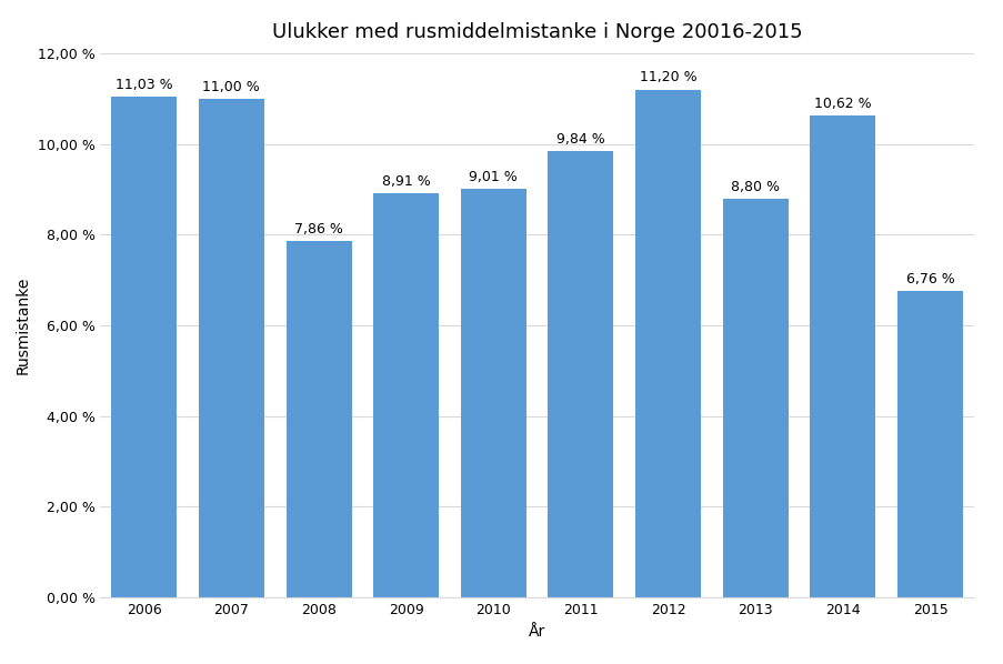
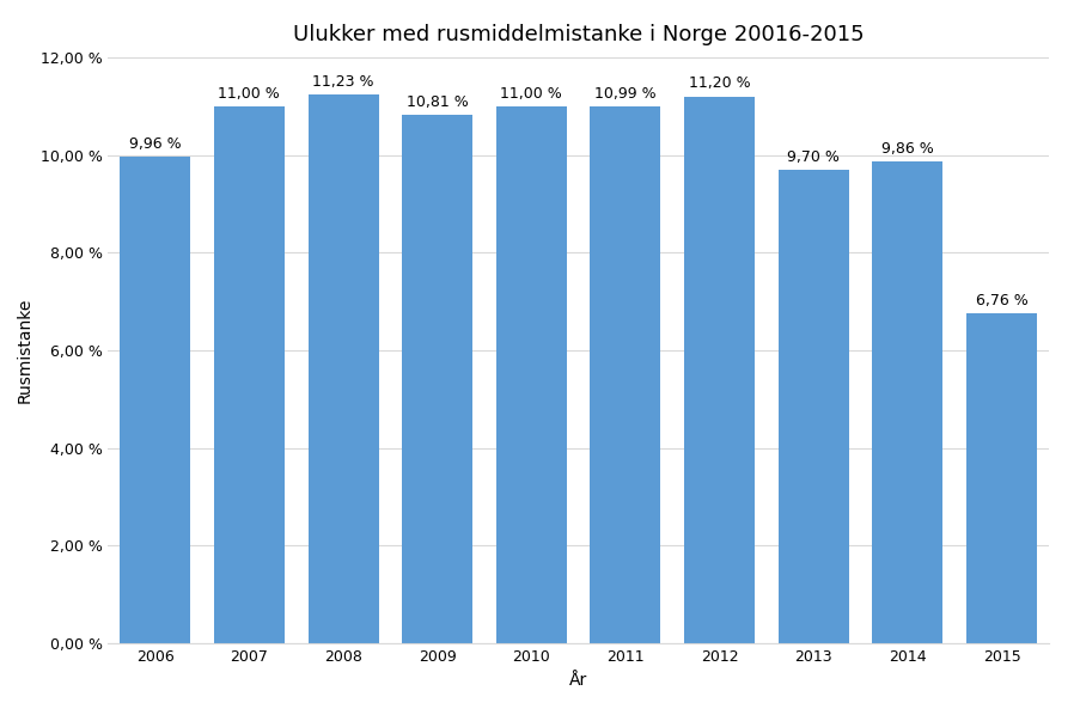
2006: 11,03 -> 9,96
2008: 7,86 -> 11,23
2009: 8,91 -> 10,81
2010: 9,01 -> 11,00
2011: 9,84 -> 10,99
2013: 8,80 -> 9,70
2014: 10,62 -> 9,86
